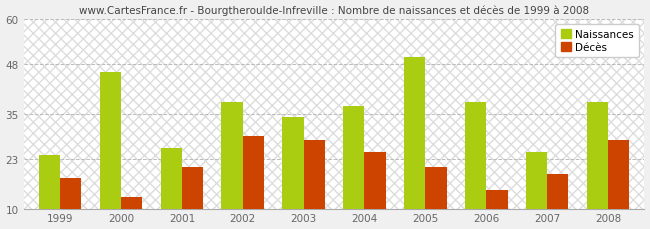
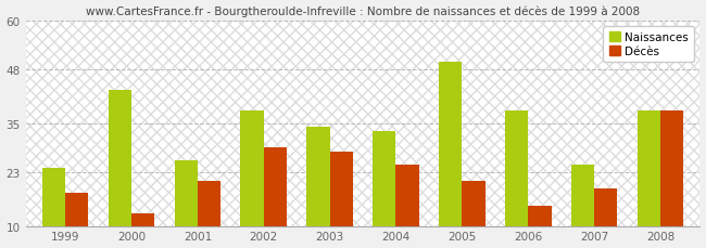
Naissances/2000: 46 -> 43
Naissances/2004: 37 -> 33
Décès/2008: 28 -> 38
